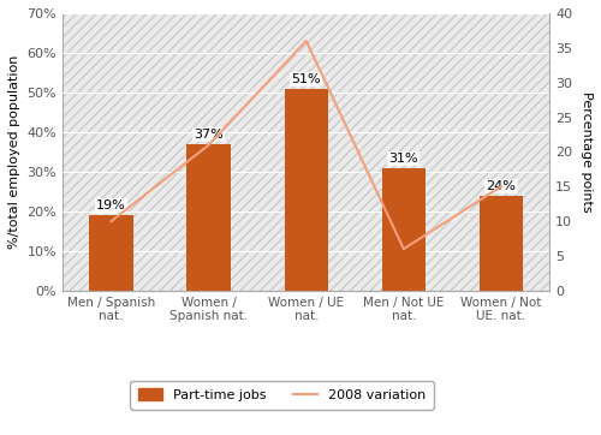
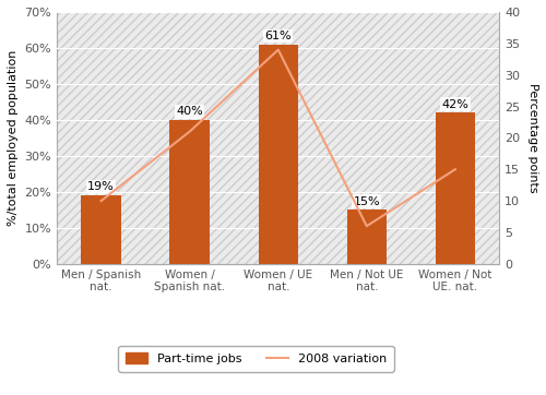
Part-time jobs/Women / Spanish nat.: 37% -> 40%
Part-time jobs/Women / UE nat.: 51% -> 61%
2008 variation/Women / UE nat.: 36 -> 34
Part-time jobs/Men / Not UE nat.: 31% -> 15%
Part-time jobs/Women / Not UE. nat.: 24% -> 42%
